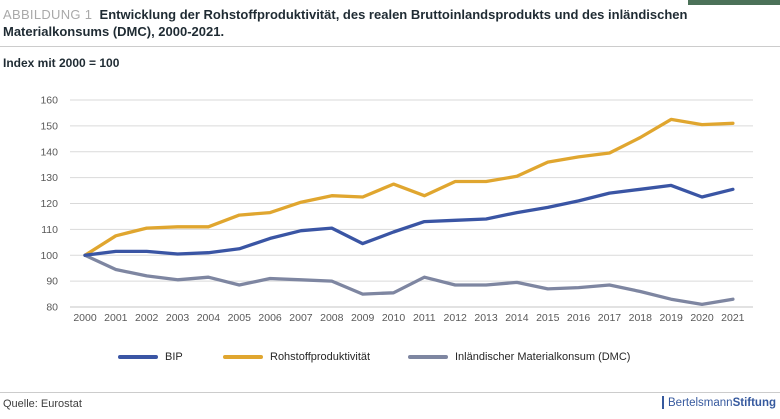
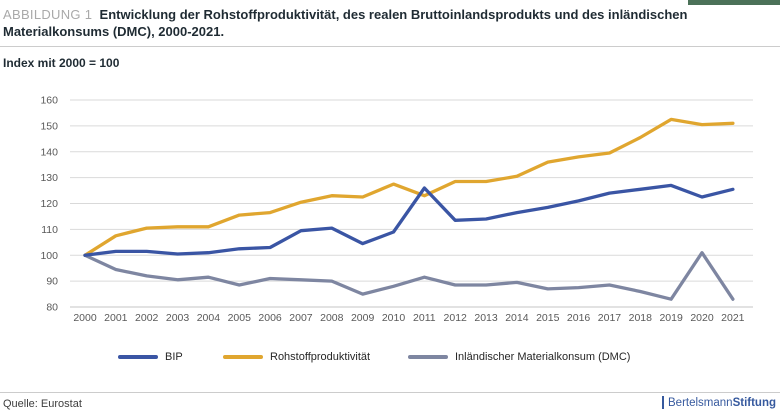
BIP/2006: 106 -> 103
Inländischer Materialkonsum (DMC)/2010: 86 -> 88
BIP/2011: 113 -> 126
Inländischer Materialkonsum (DMC)/2020: 81 -> 101
